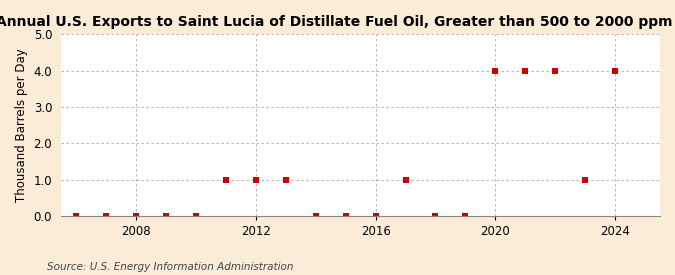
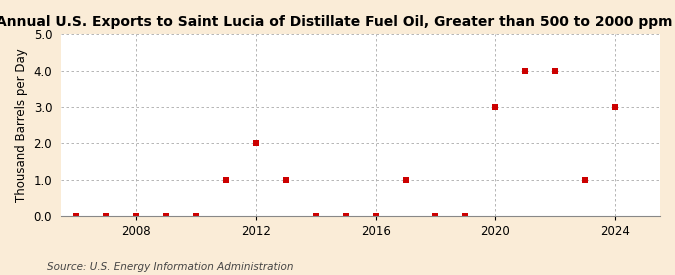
2012: 1 -> 2
2020: 4 -> 3
2024: 4 -> 3
